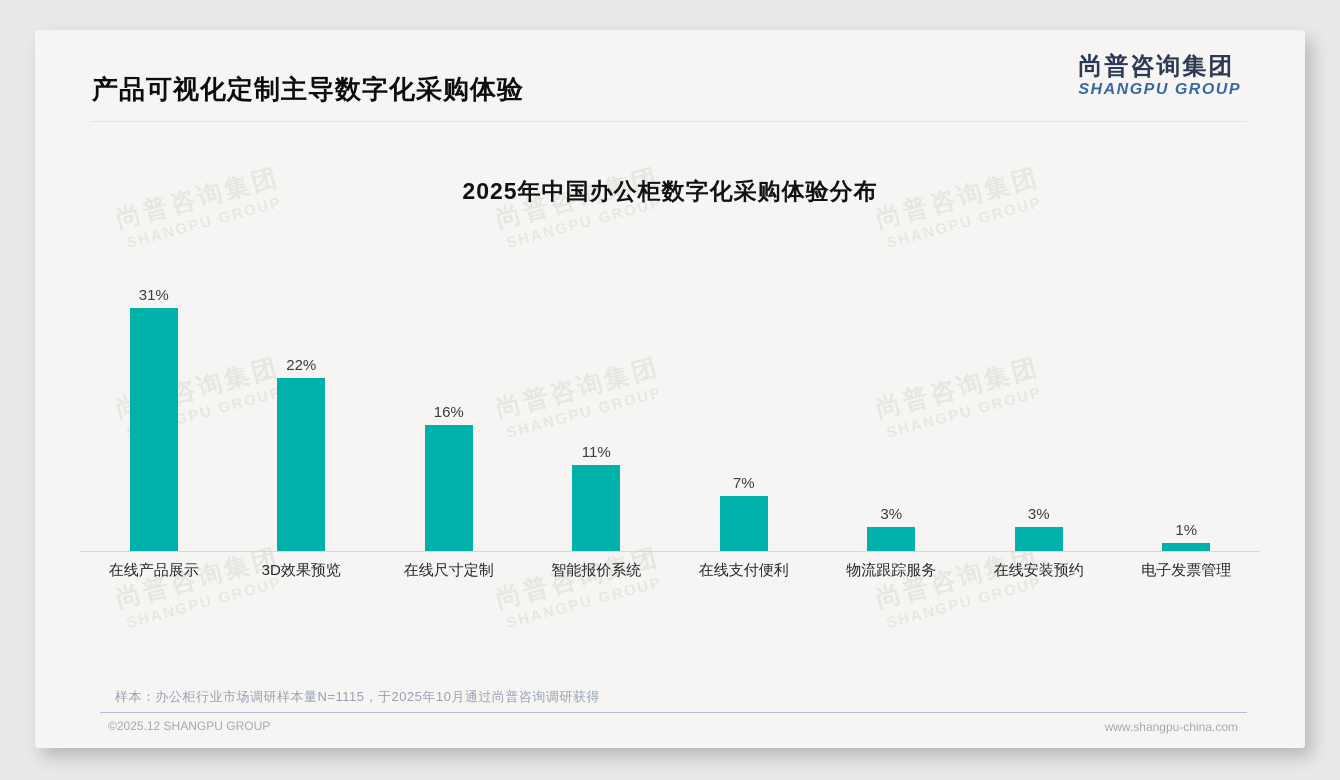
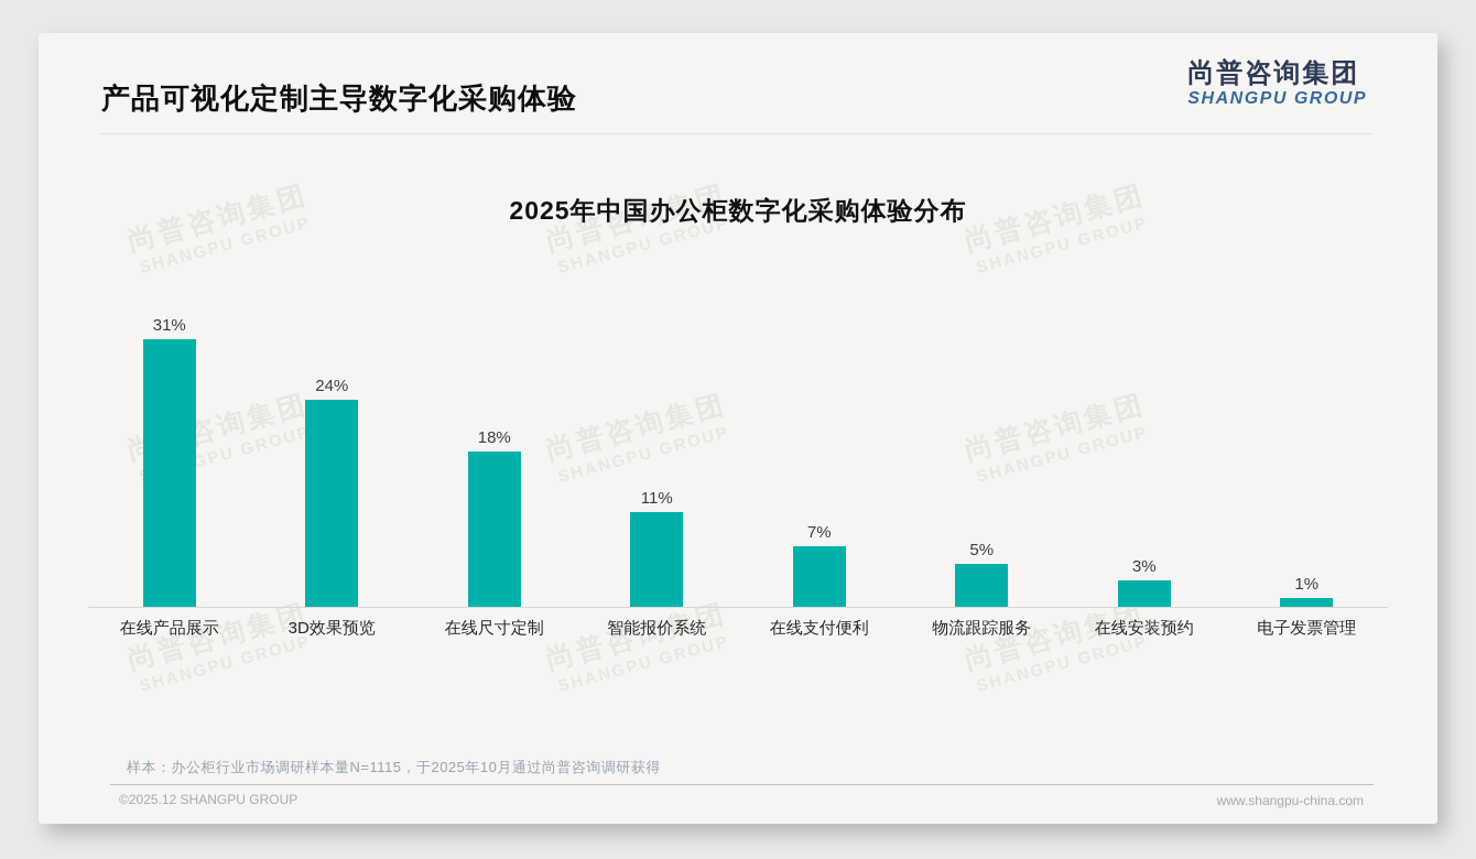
3D效果预览: 22% -> 24%
在线尺寸定制: 16% -> 18%
物流跟踪服务: 3% -> 5%
